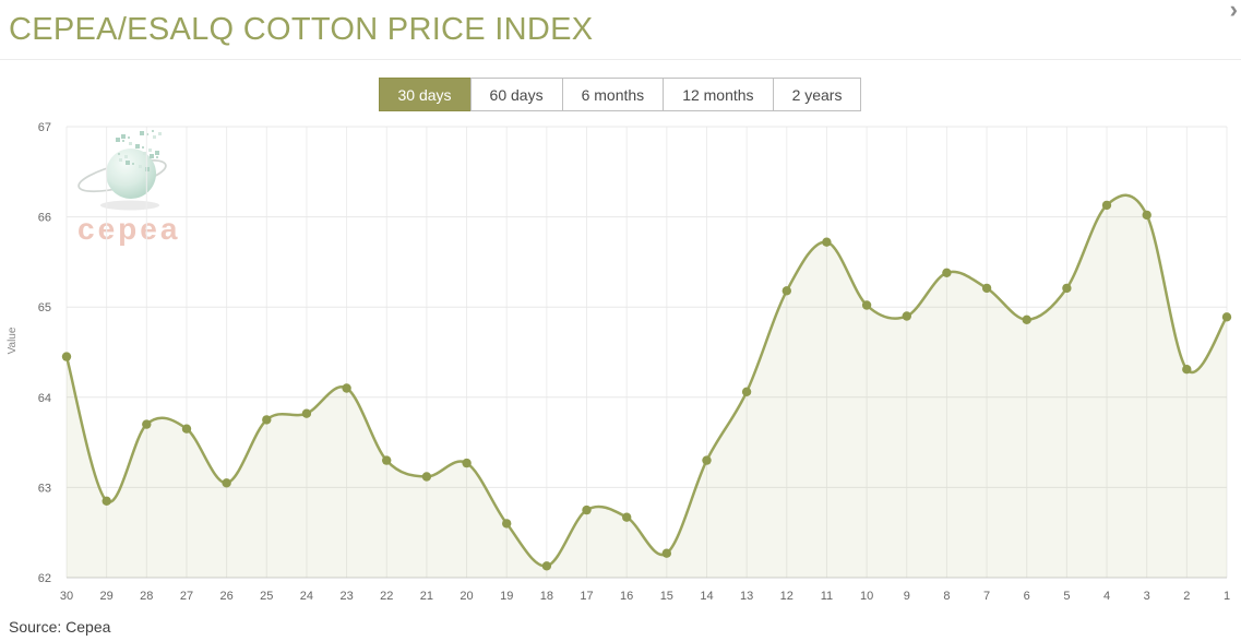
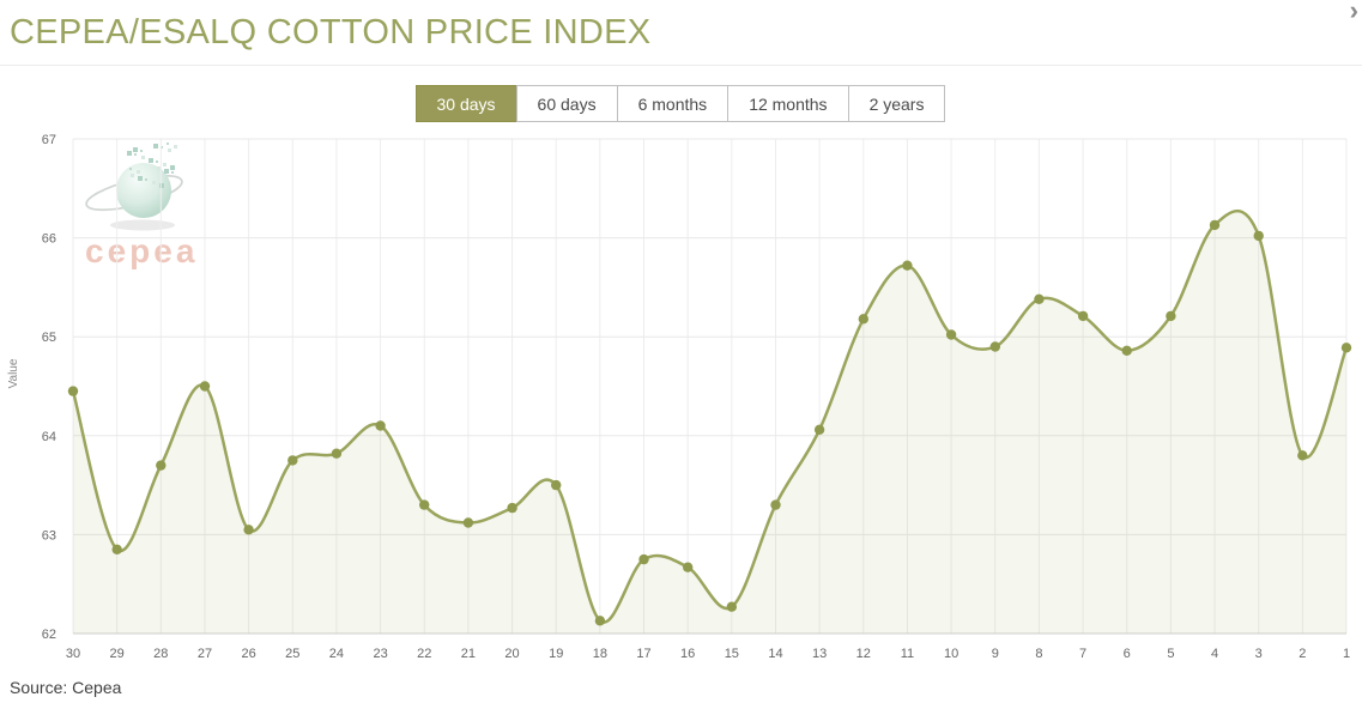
27: 63.6 -> 64.5
19: 62.6 -> 63.5
2: 64.3 -> 63.8
